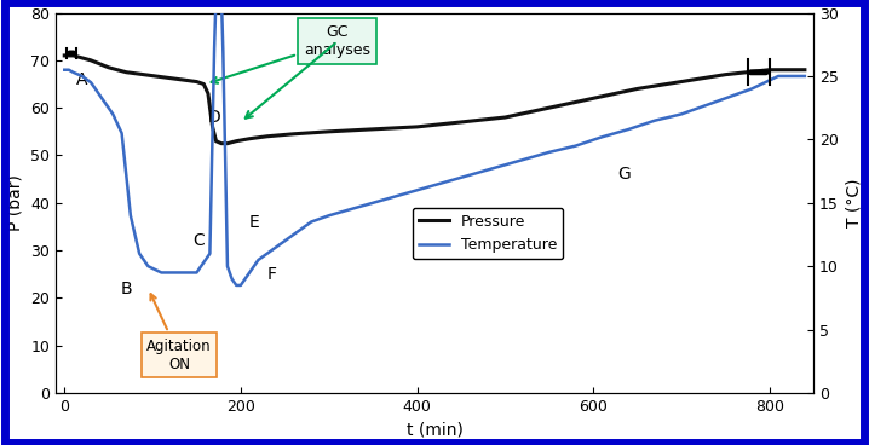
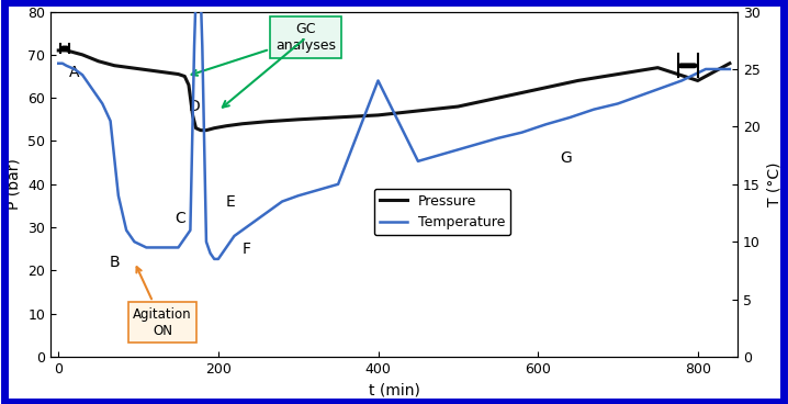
Temperature/400: 16.0 -> 24.0
Pressure/800: 68.0 -> 64.0
